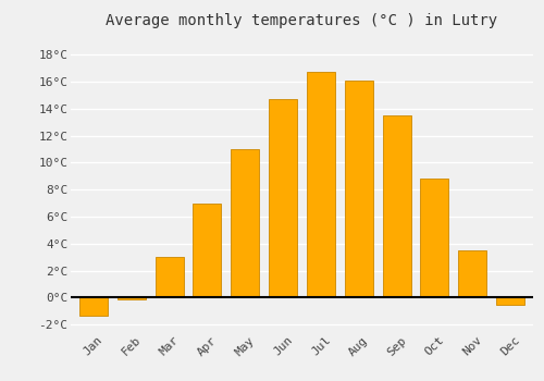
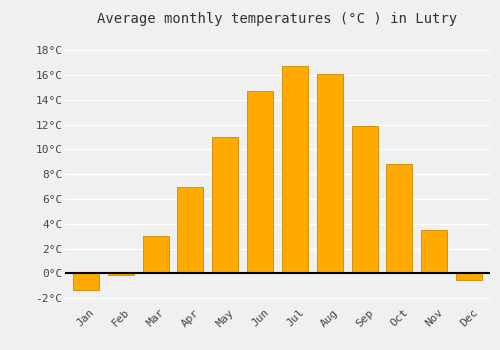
Sep: 13.5°C -> 11.9°C
